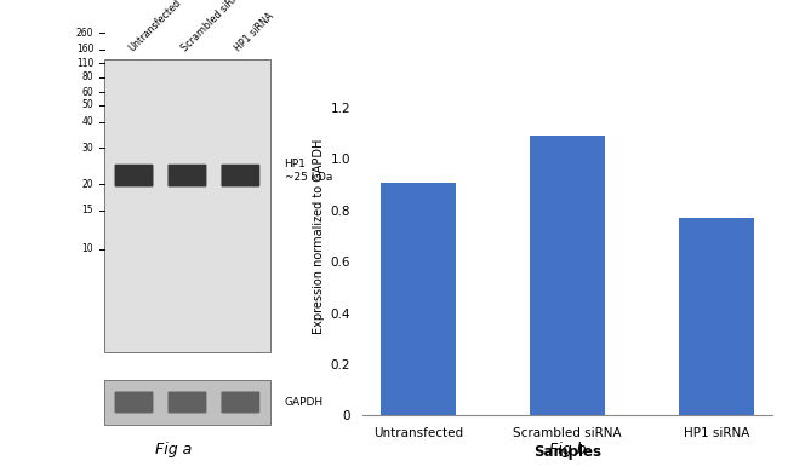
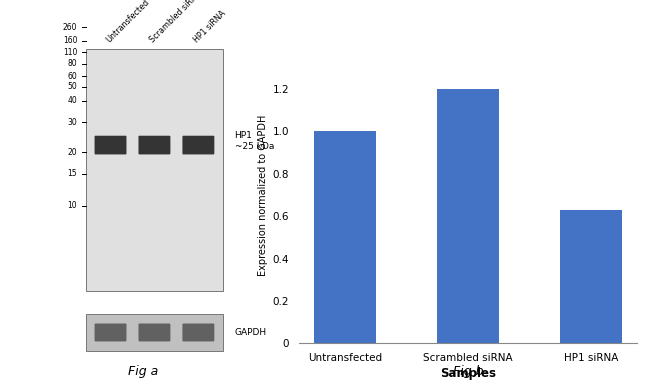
Untransfected: 0.91 -> 1.00
Scrambled siRNA: 1.09 -> 1.20
HP1 siRNA: 0.77 -> 0.63
